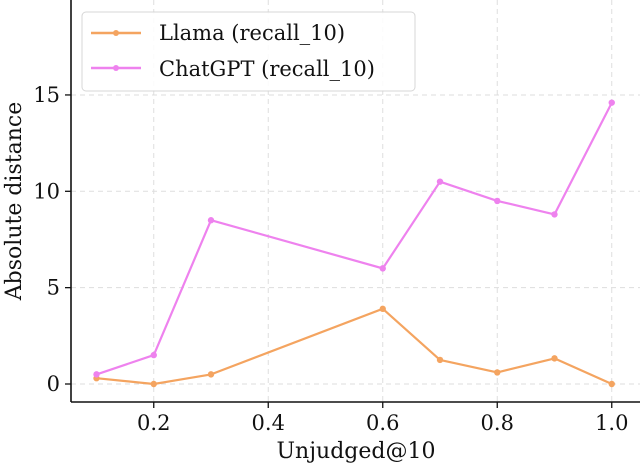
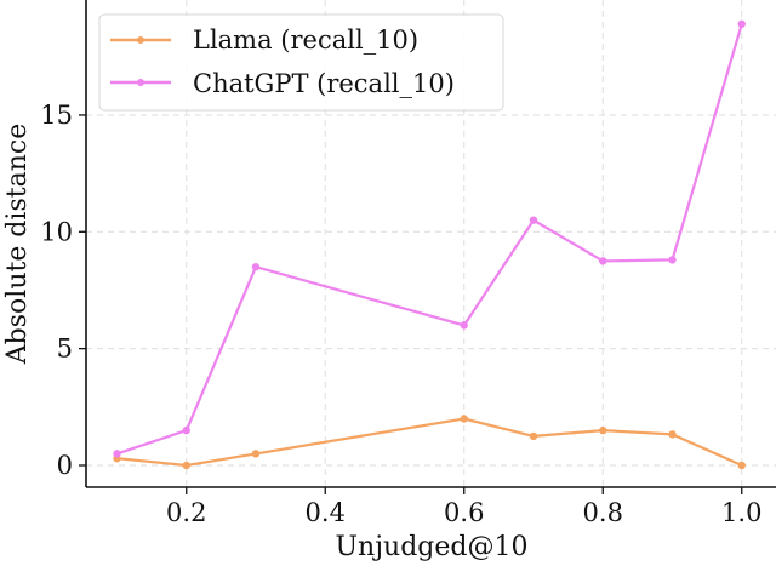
Llama (recall_10)/0.6: 3.9 -> 2.0
Llama (recall_10)/0.8: 0.6 -> 1.5
ChatGPT (recall_10)/0.8: 9.5 -> 8.8
ChatGPT (recall_10)/1.0: 14.6 -> 18.9
